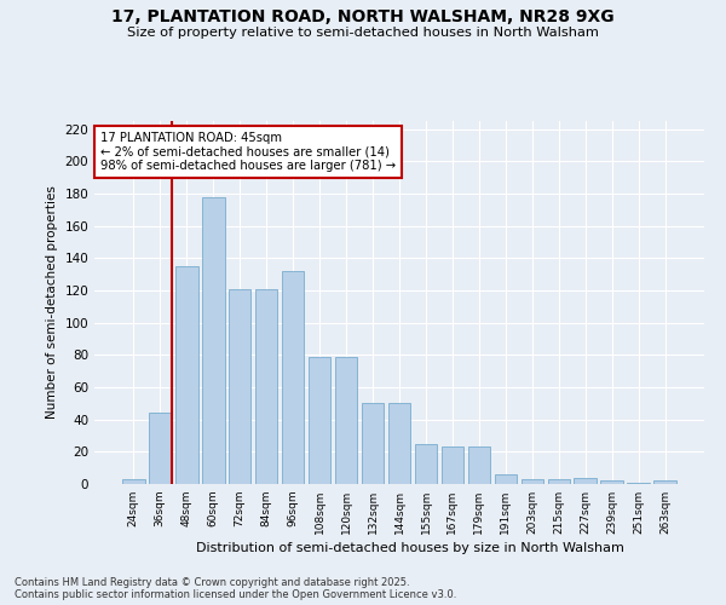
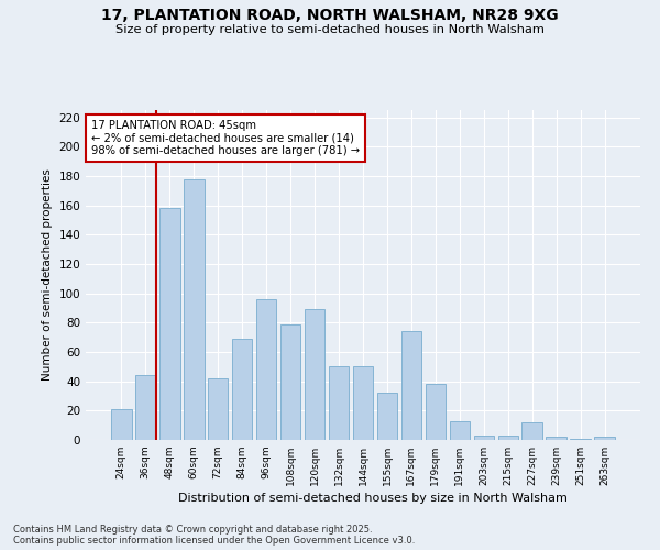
24sqm: 3 -> 21
48sqm: 135 -> 158
72sqm: 121 -> 42
84sqm: 121 -> 69
96sqm: 132 -> 96
120sqm: 79 -> 89
155sqm: 25 -> 32
167sqm: 23 -> 74
179sqm: 23 -> 38
191sqm: 6 -> 13
227sqm: 4 -> 12
